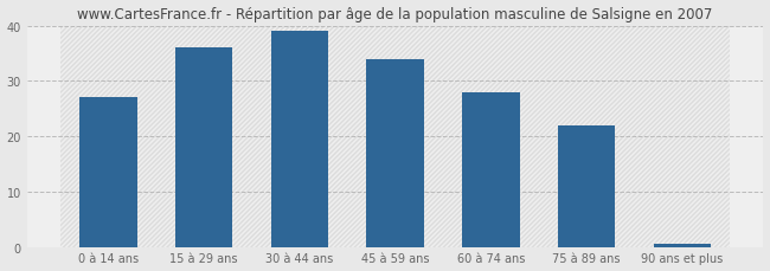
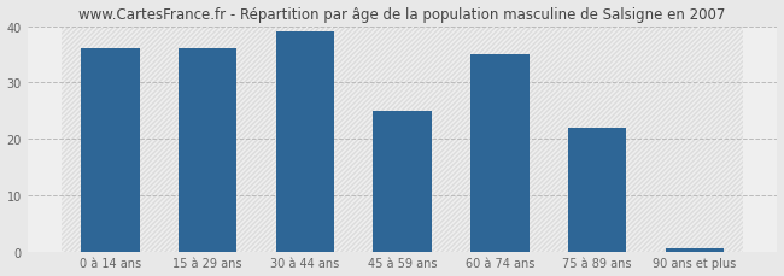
0 à 14 ans: 27.0 -> 36.0
45 à 59 ans: 34.0 -> 25.0
60 à 74 ans: 28.0 -> 35.0
